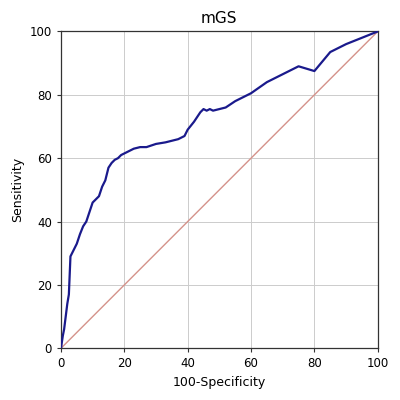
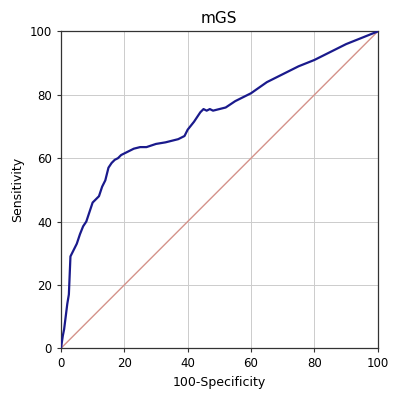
80: 87.5 -> 91.0
